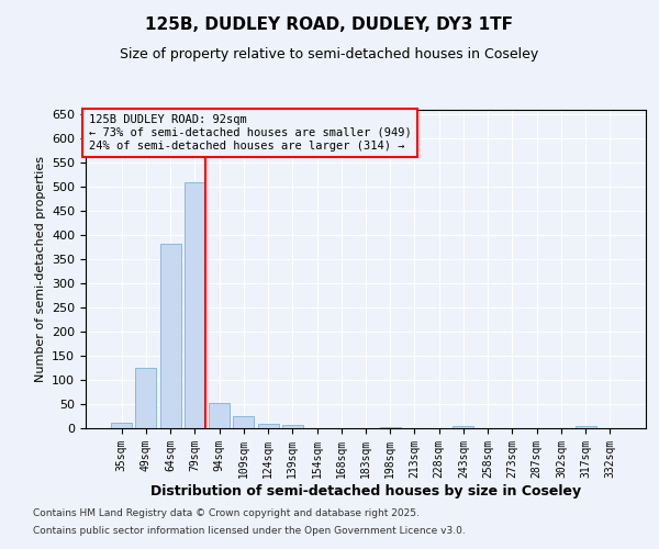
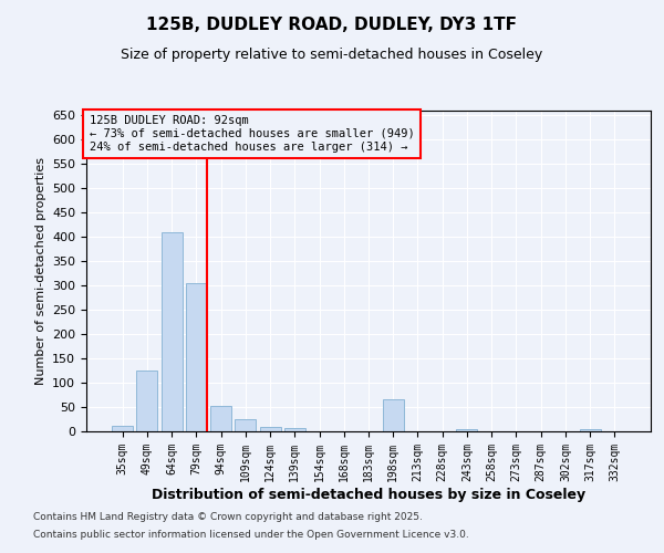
64sqm: 383 -> 410
79sqm: 510 -> 305
198sqm: 3 -> 65
